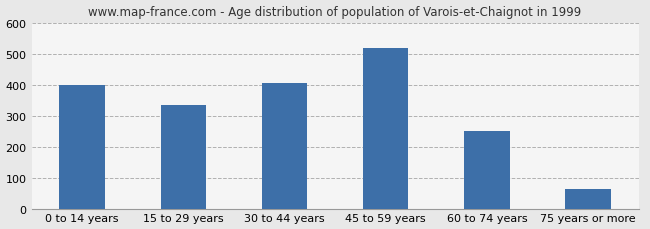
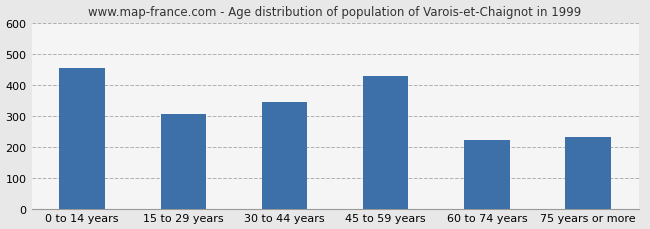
0 to 14 years: 400 -> 455
15 to 29 years: 335 -> 305
30 to 44 years: 405 -> 345
45 to 59 years: 518 -> 430
60 to 74 years: 252 -> 220
75 years or more: 62 -> 230
